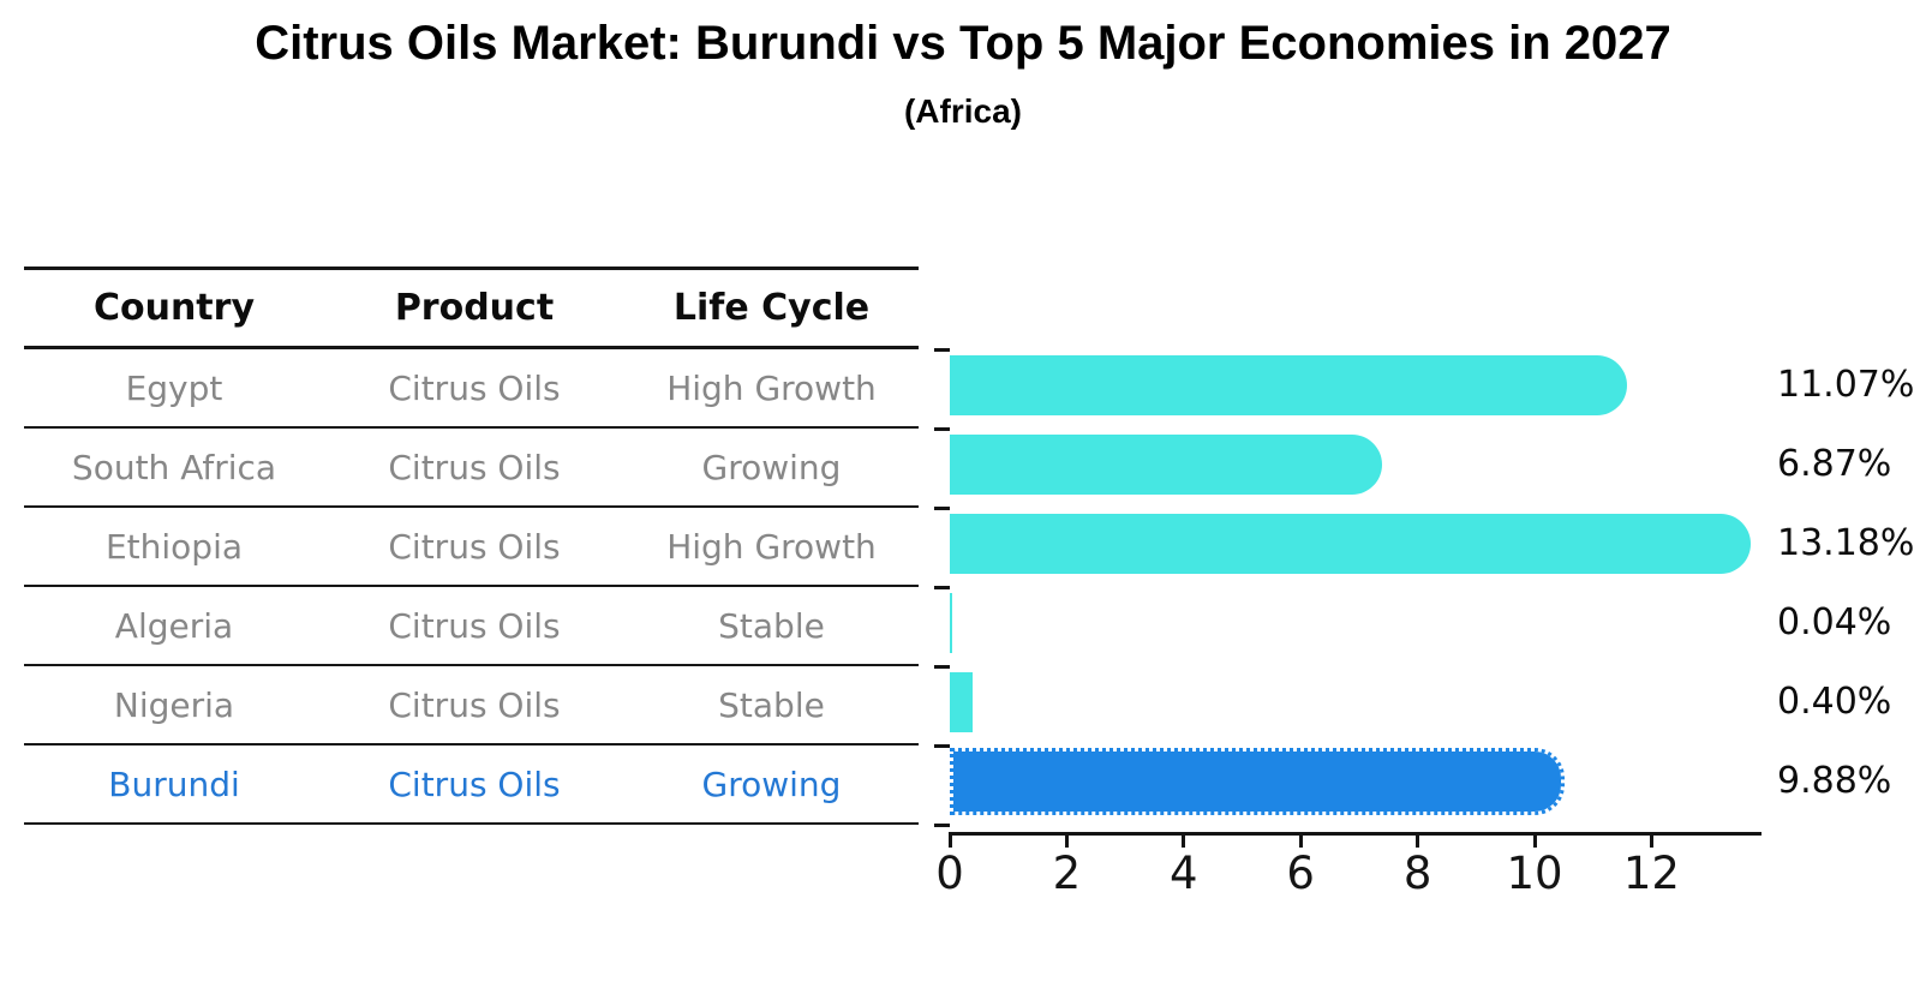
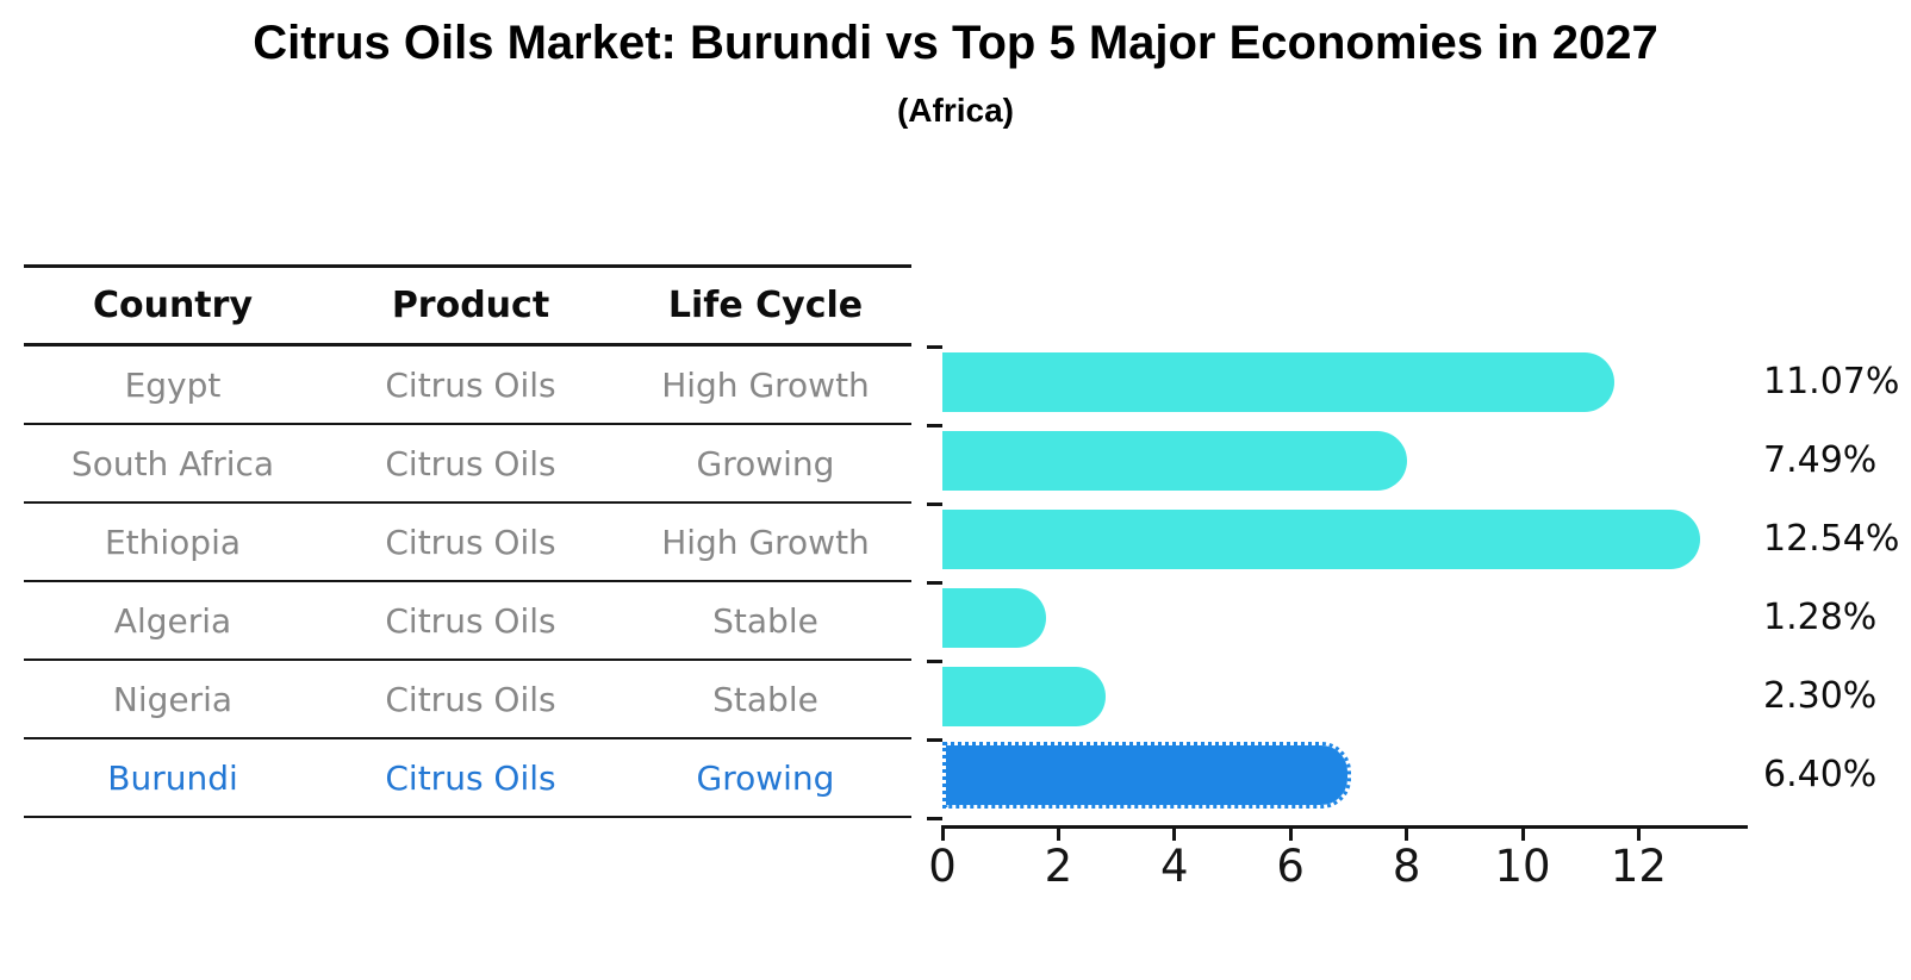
South Africa: 6.87% -> 7.49%
Ethiopia: 13.18% -> 12.54%
Algeria: 0.04% -> 1.28%
Nigeria: 0.40% -> 2.30%
Burundi: 9.88% -> 6.40%
